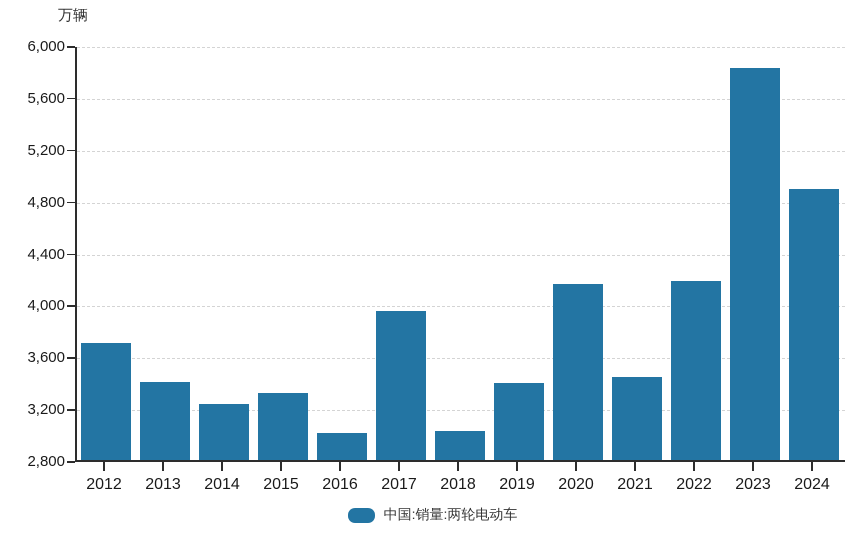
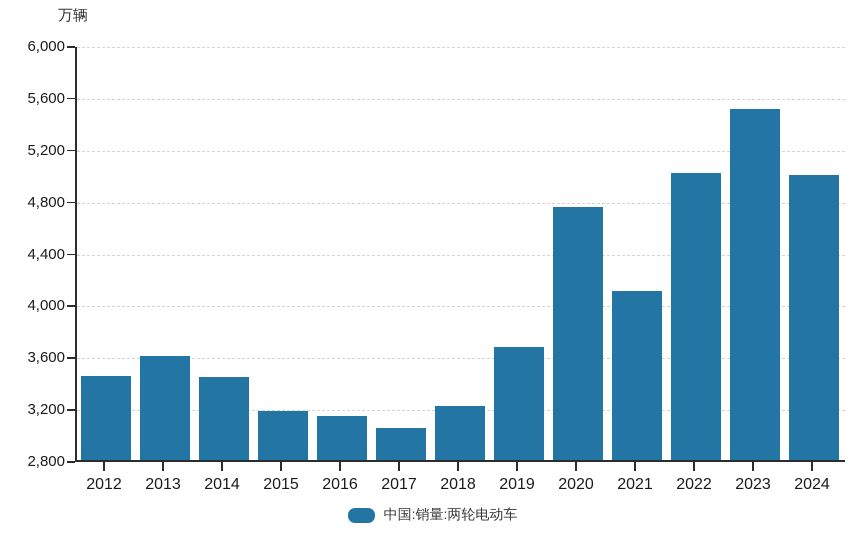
2012: 3700 -> 3450
2013: 3400 -> 3600
2014: 3230 -> 3440
2015: 3320 -> 3180
2016: 3010 -> 3140
2017: 3950 -> 3050
2018: 3020 -> 3220
2019: 3390 -> 3670
2020: 4160 -> 4750
2021: 3440 -> 4100
2022: 4180 -> 5010
2023: 5820 -> 5510
2024: 4890 -> 5000
